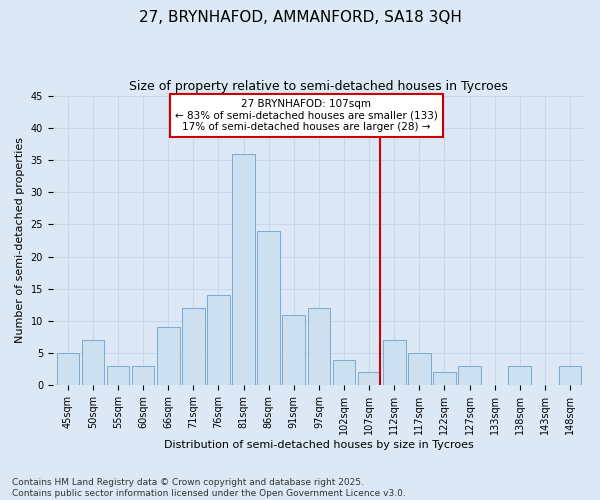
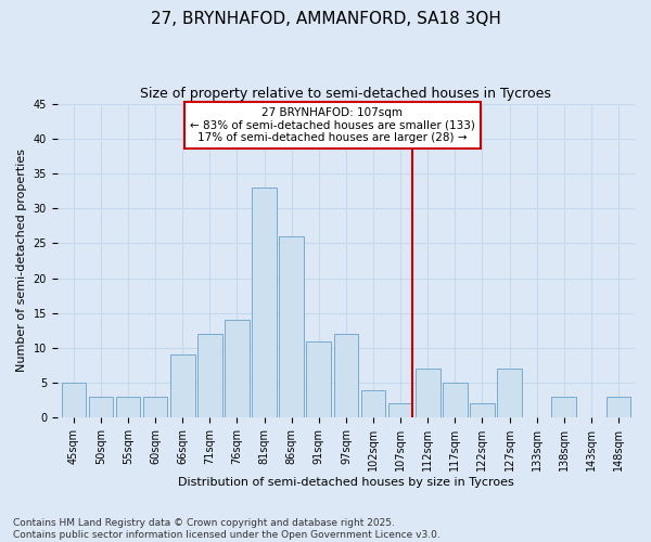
50sqm: 7 -> 3
81sqm: 36 -> 33
86sqm: 24 -> 26
127sqm: 3 -> 7
